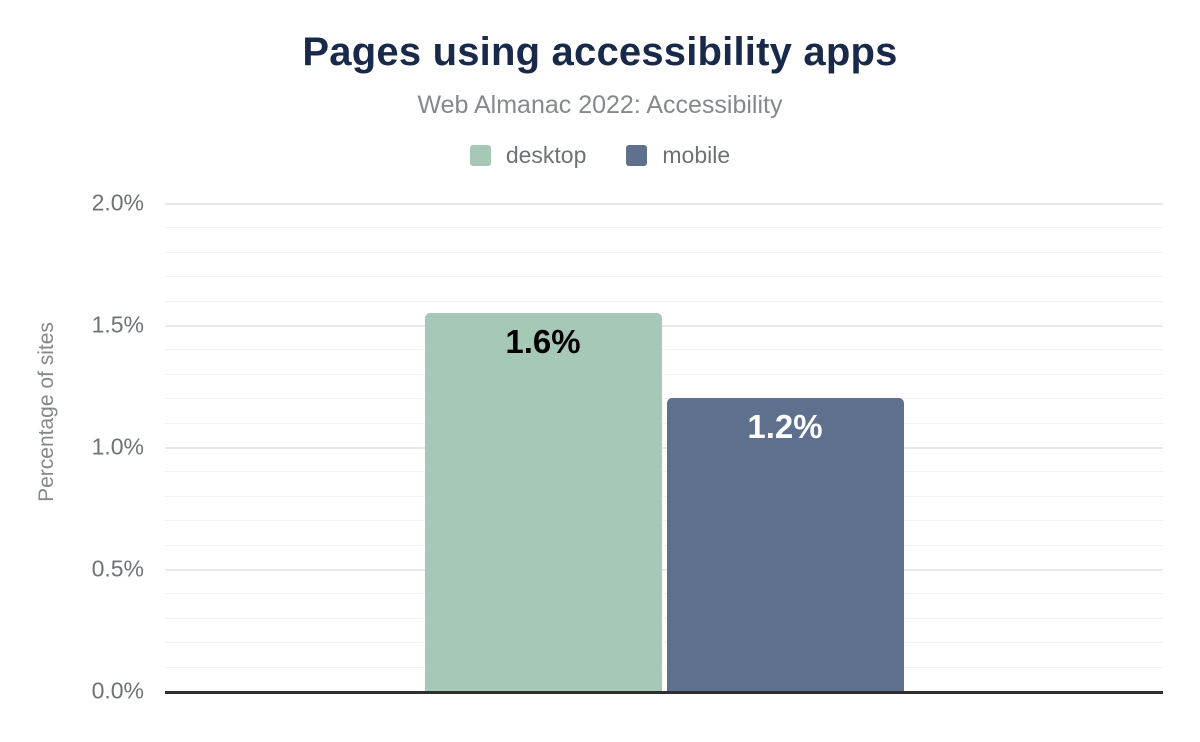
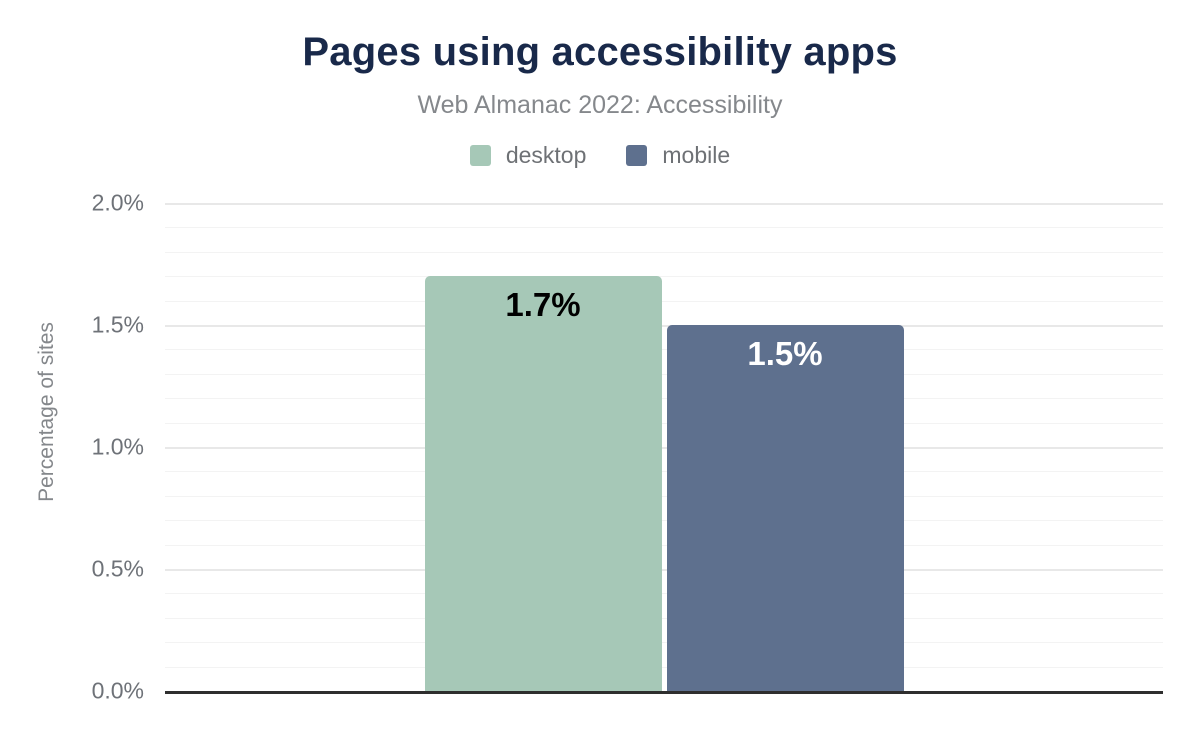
desktop: 1.6% -> 1.7%
mobile: 1.2% -> 1.5%
